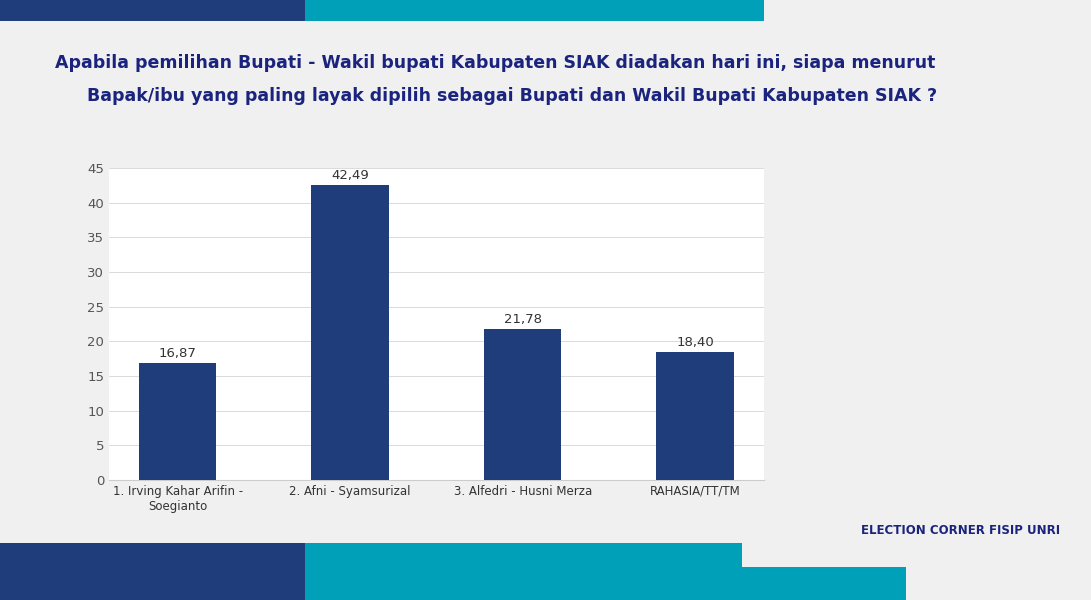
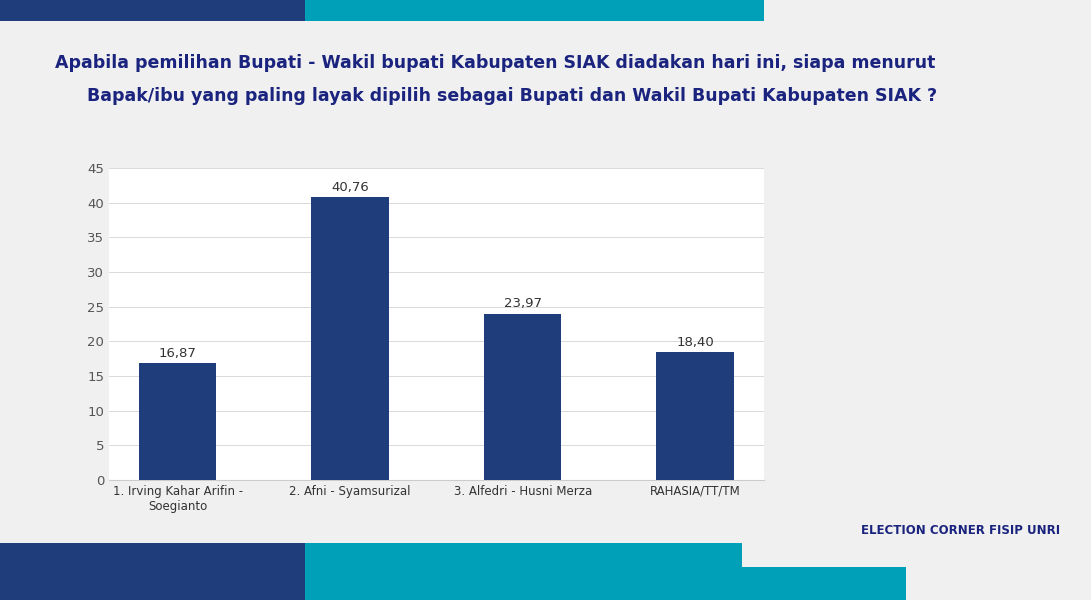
2. Afni - Syamsurizal: 42,49 -> 40,76
3. Alfedri - Husni Merza: 21,78 -> 23,97
